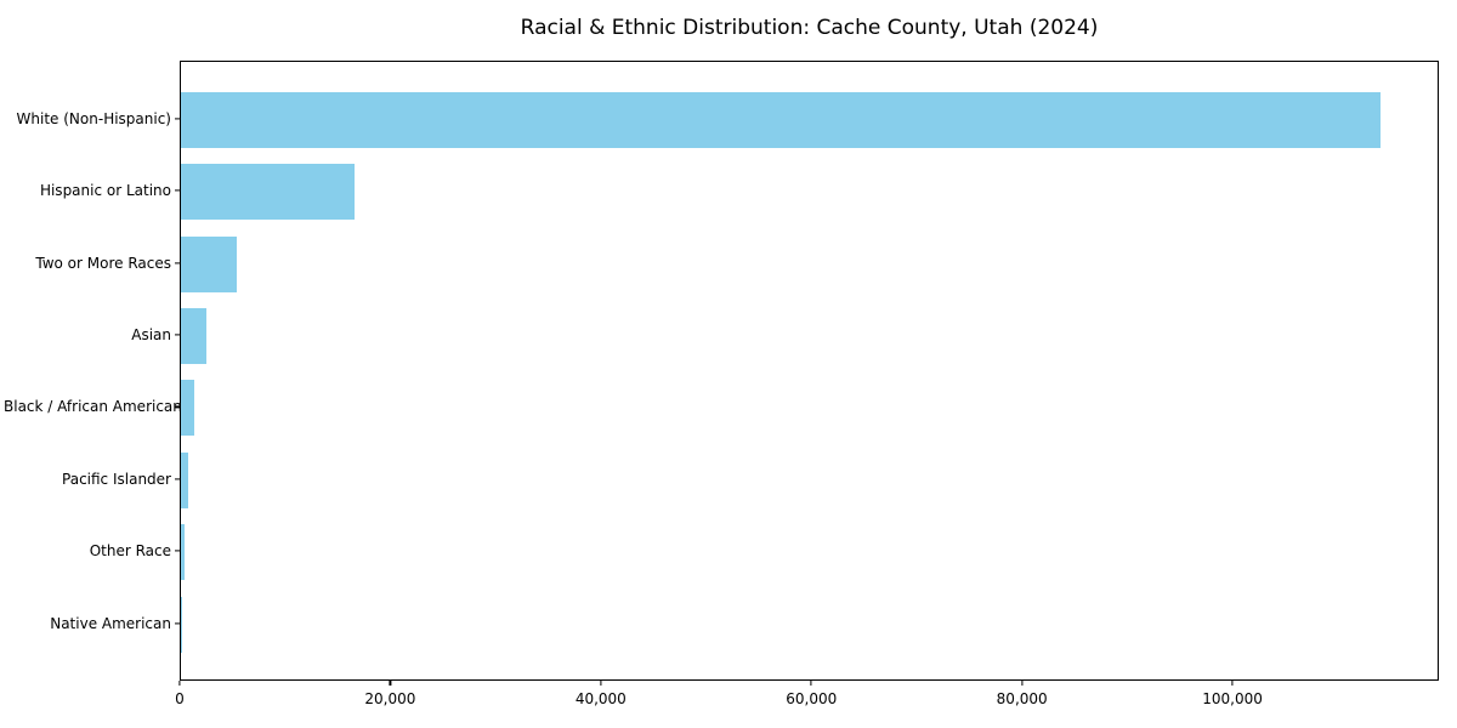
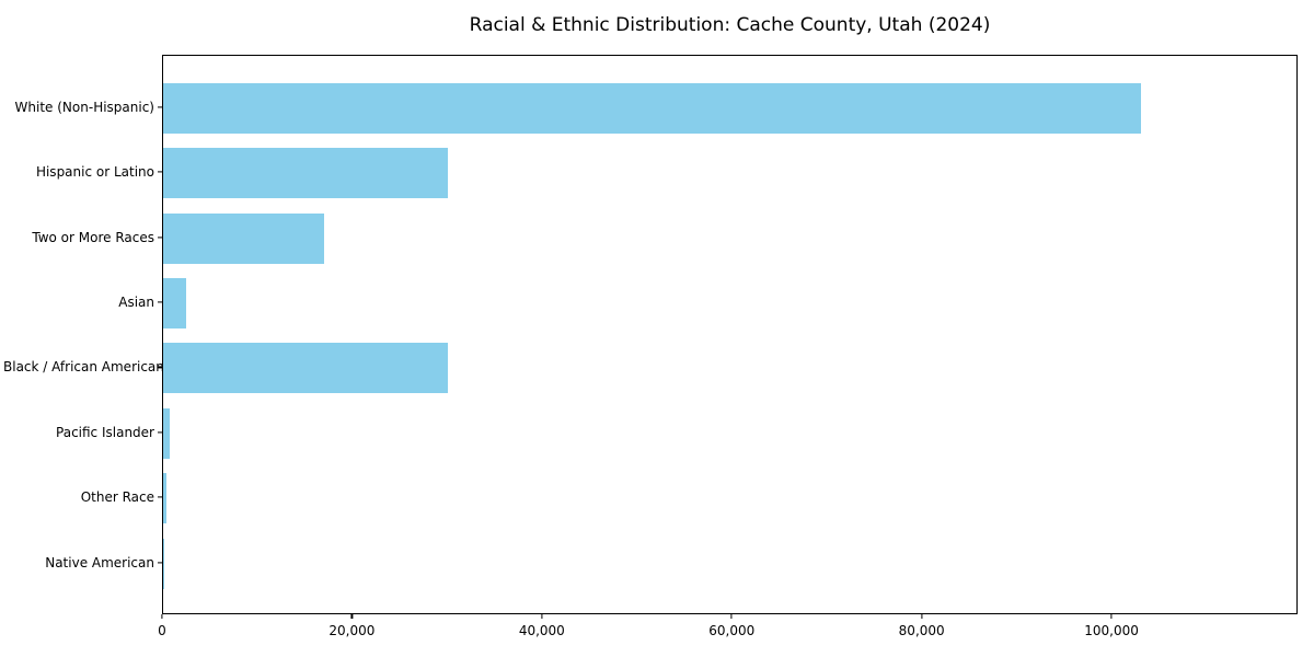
White (Non-Hispanic): 114000 -> 103000
Hispanic or Latino: 16000 -> 30000
Two or More Races: 5000 -> 17000
Black / African American: 1000 -> 30000
